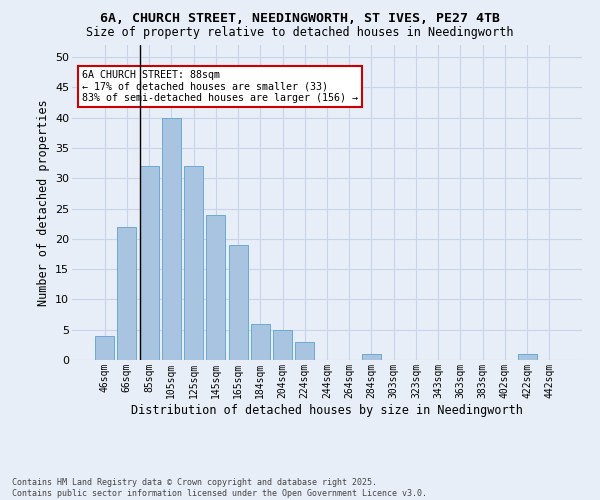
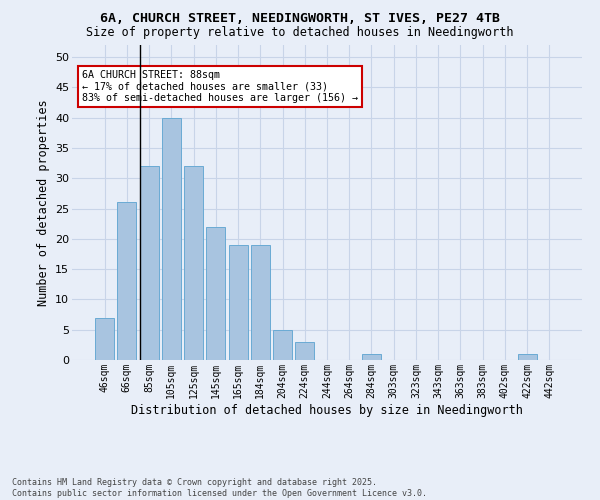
46sqm: 4 -> 7
66sqm: 22 -> 26
145sqm: 24 -> 22
184sqm: 6 -> 19
